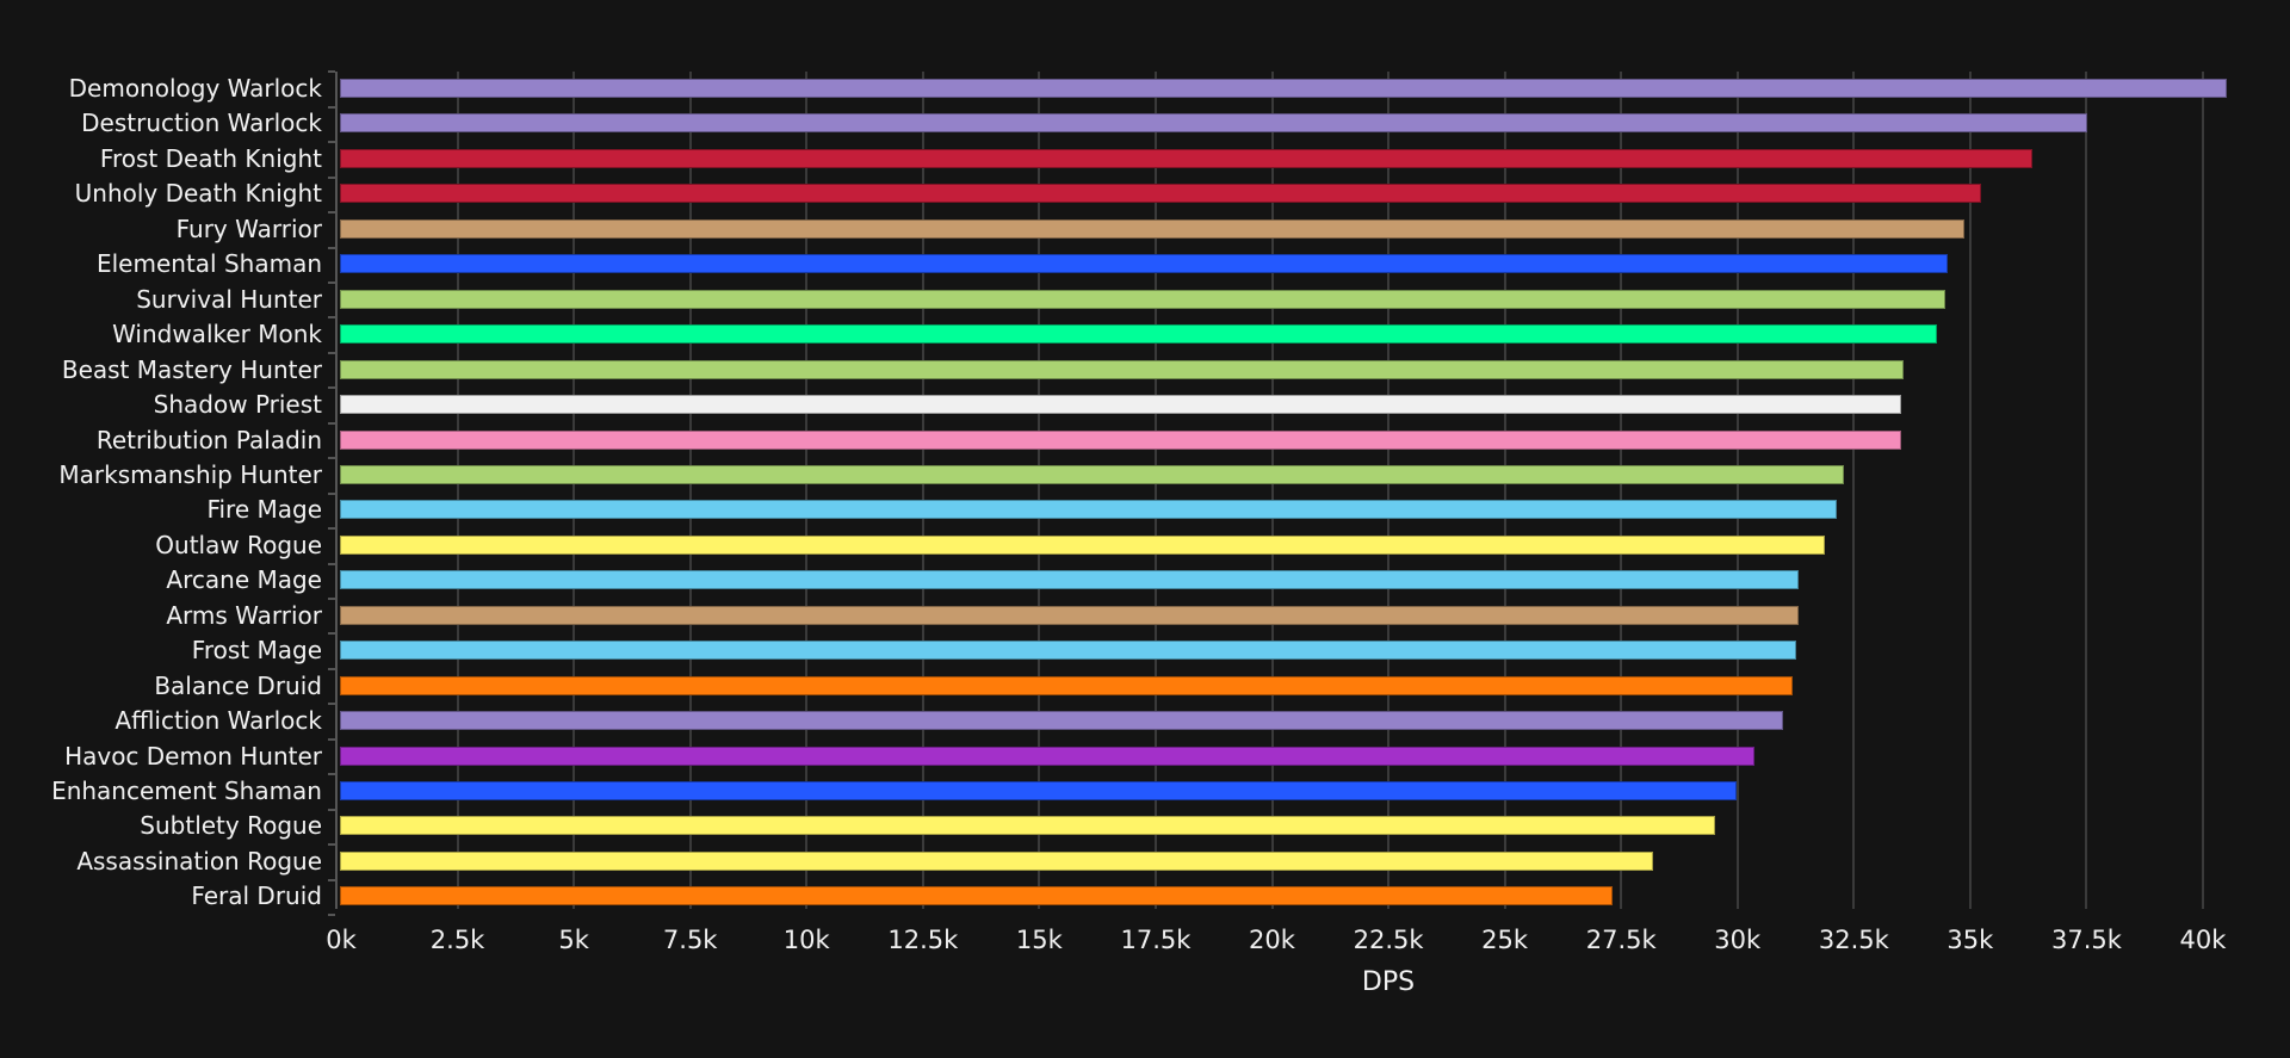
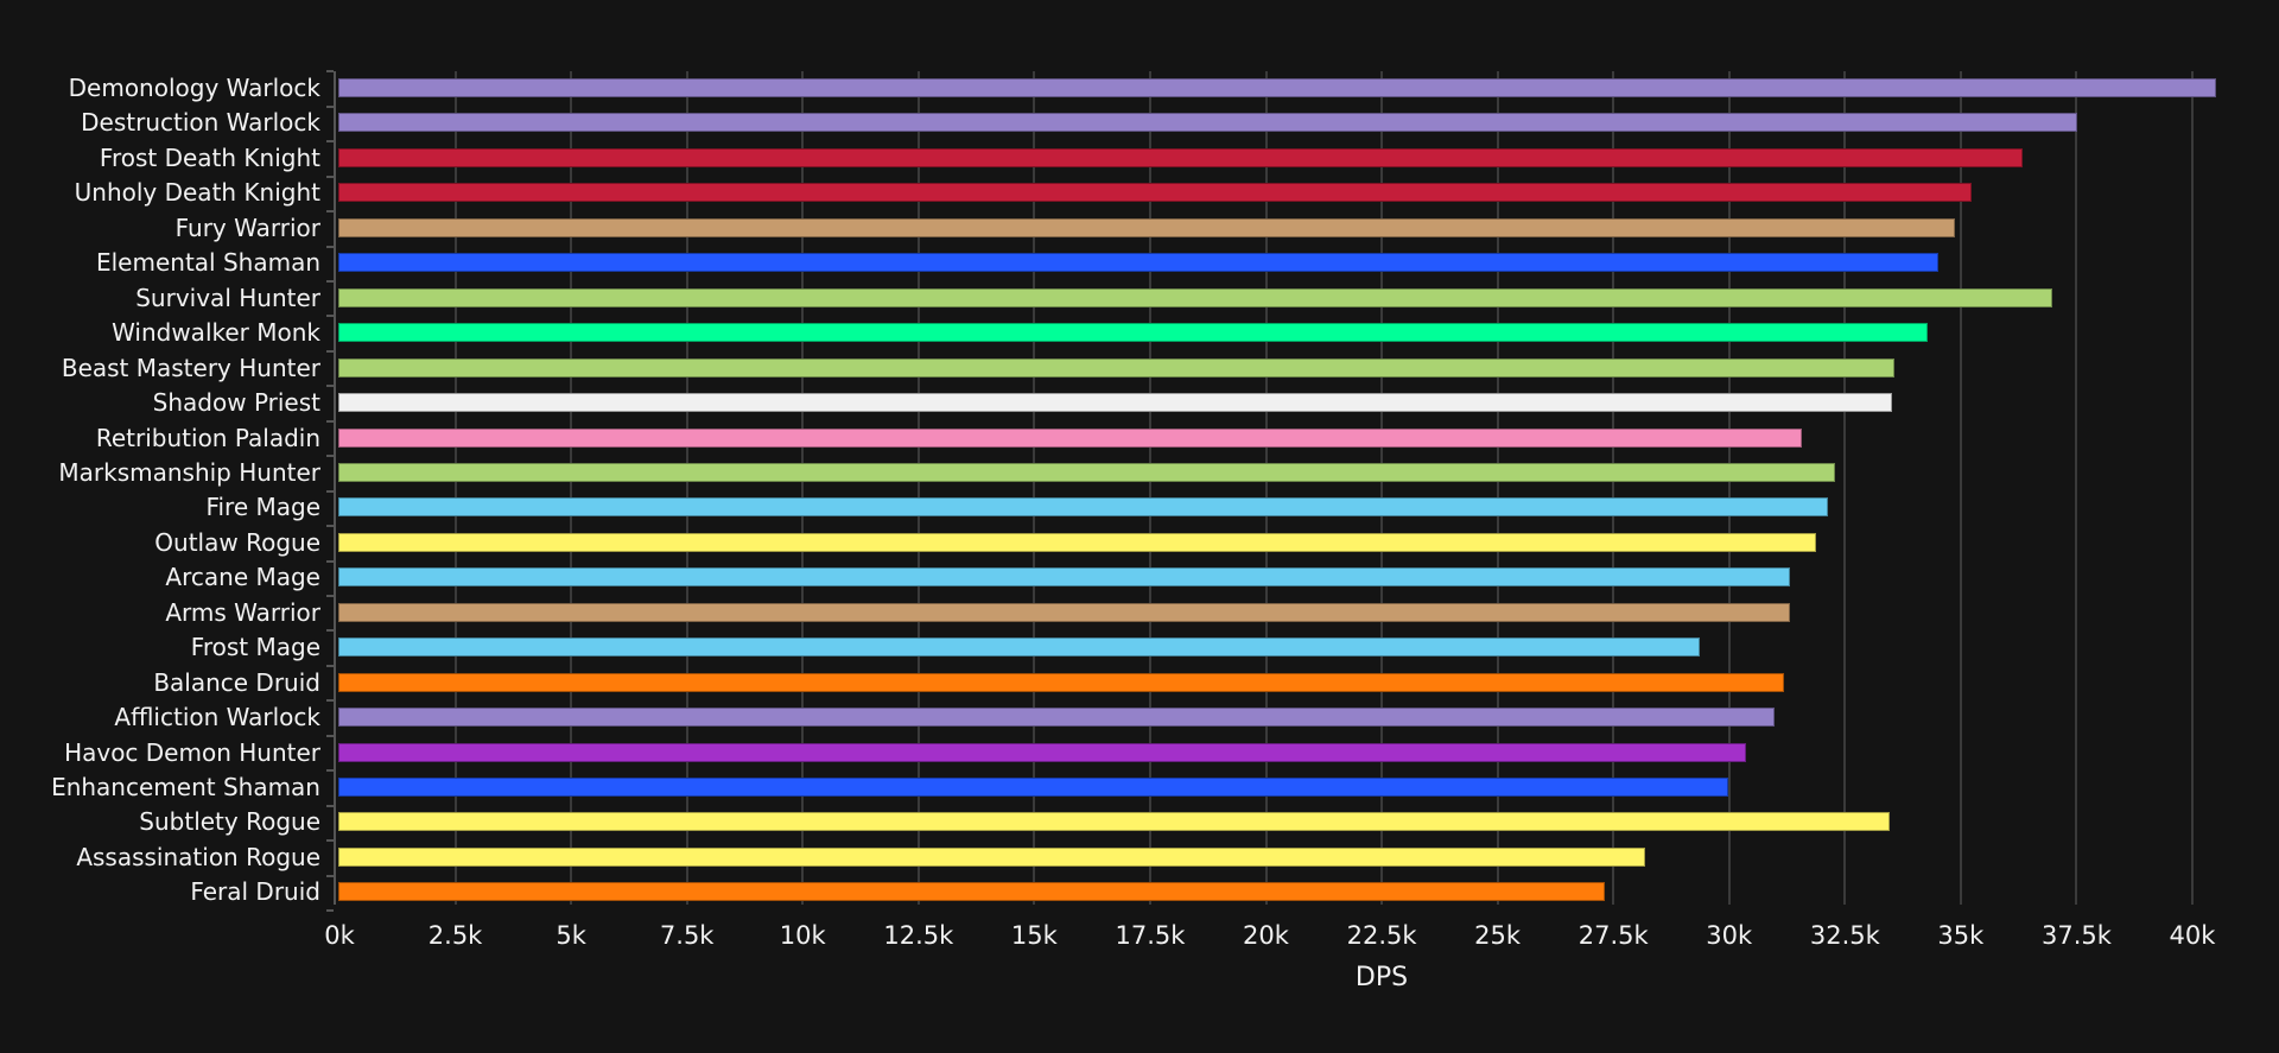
Survival Hunter: 34.5k -> 37.0k
Retribution Paladin: 33.6k -> 31.6k
Frost Mage: 31.3k -> 29.4k
Subtlety Rogue: 29.6k -> 33.5k
